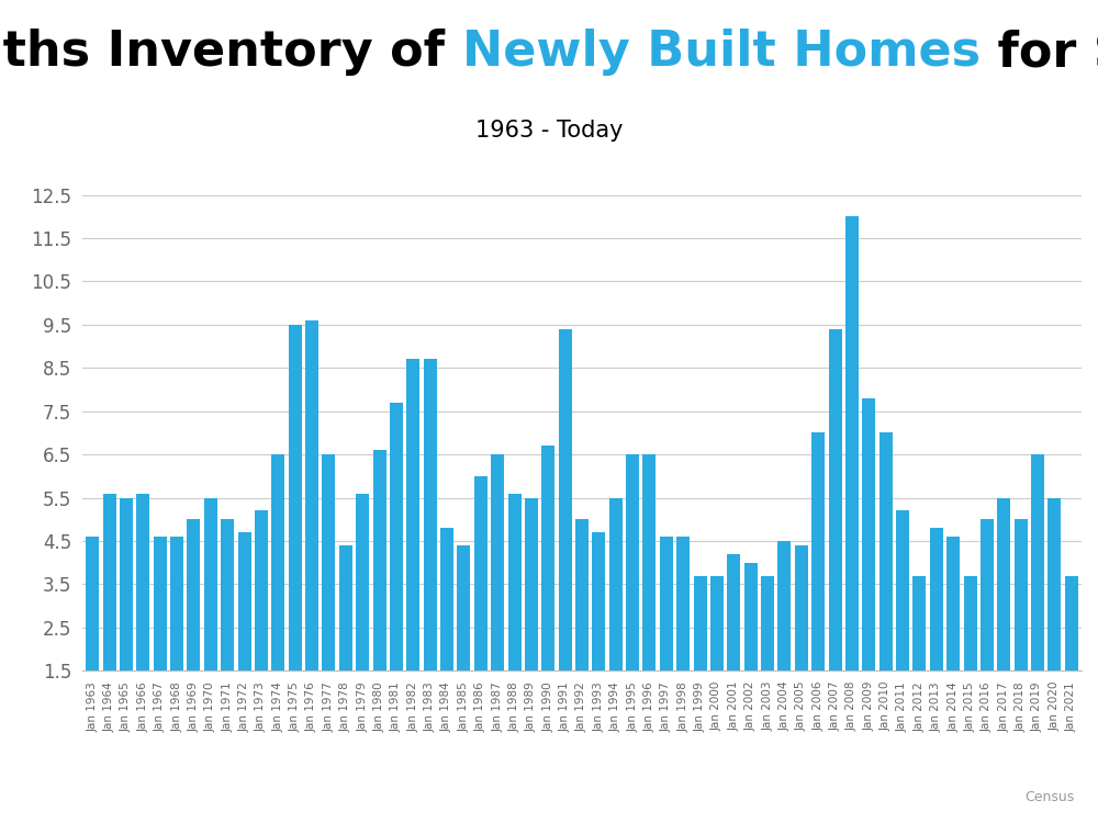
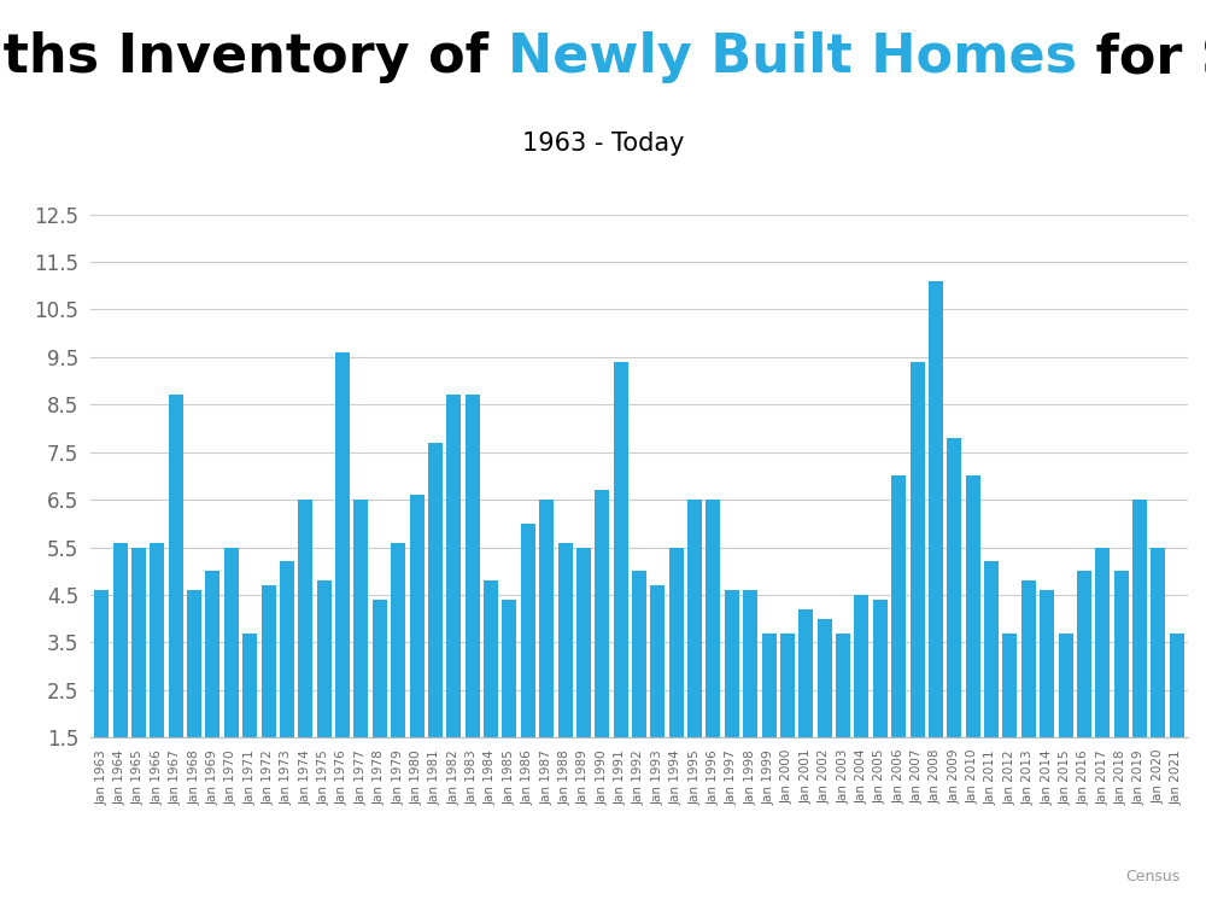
Jan 1967: 4.6 -> 8.7
Jan 1971: 5.0 -> 3.7
Jan 1975: 9.5 -> 4.8
Jan 2008: 12.0 -> 11.1
